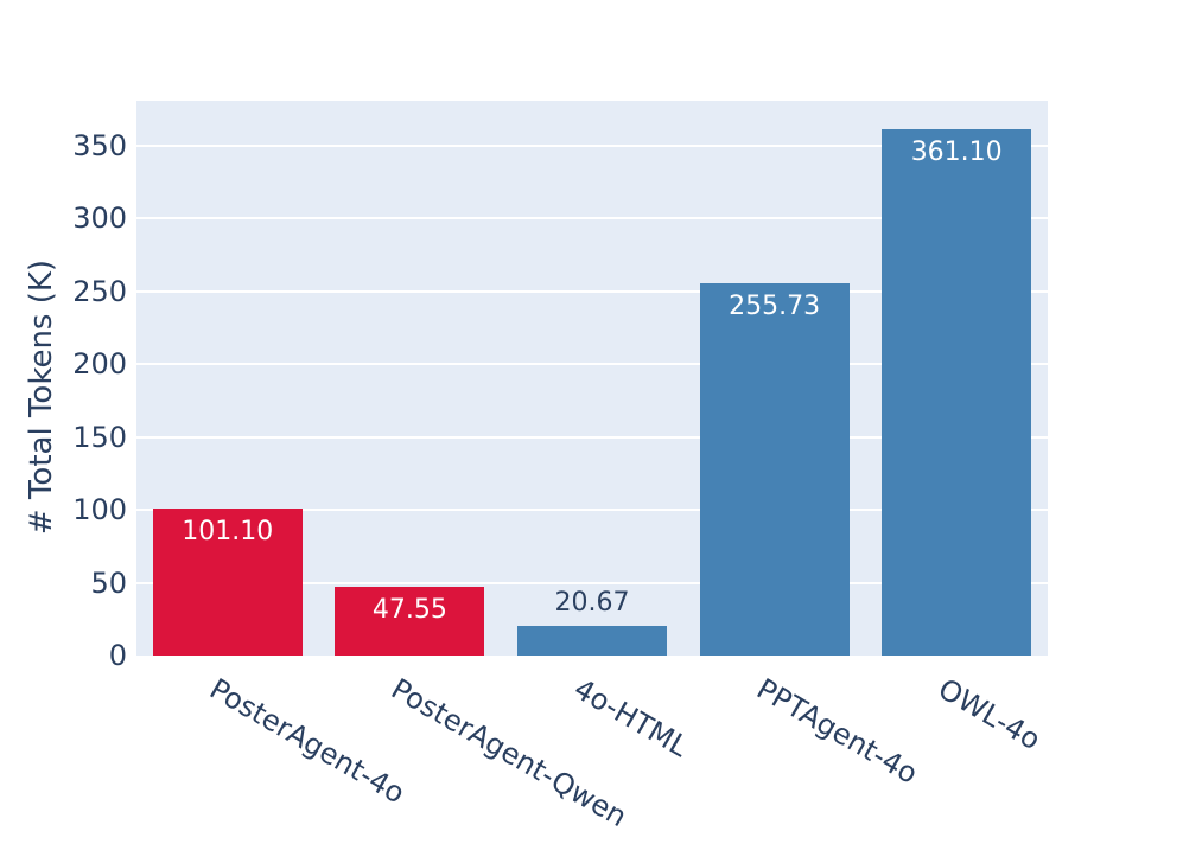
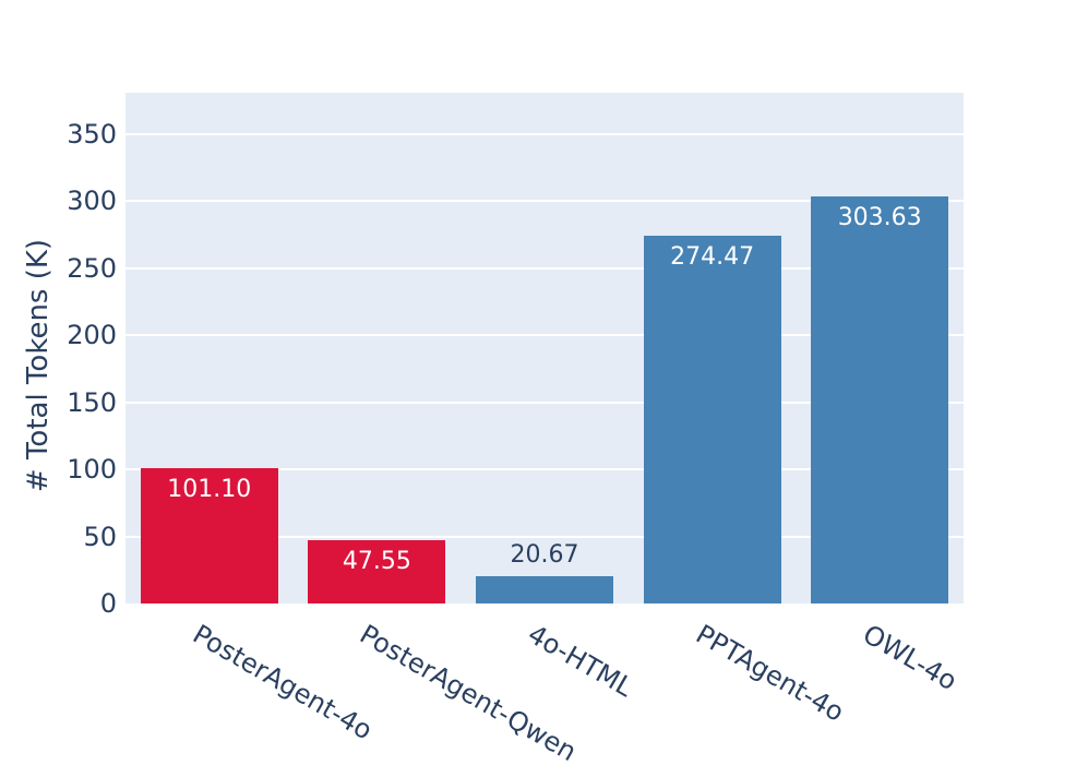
PPTAgent-4o: 255.73 -> 274.47
OWL-4o: 361.10 -> 303.63
